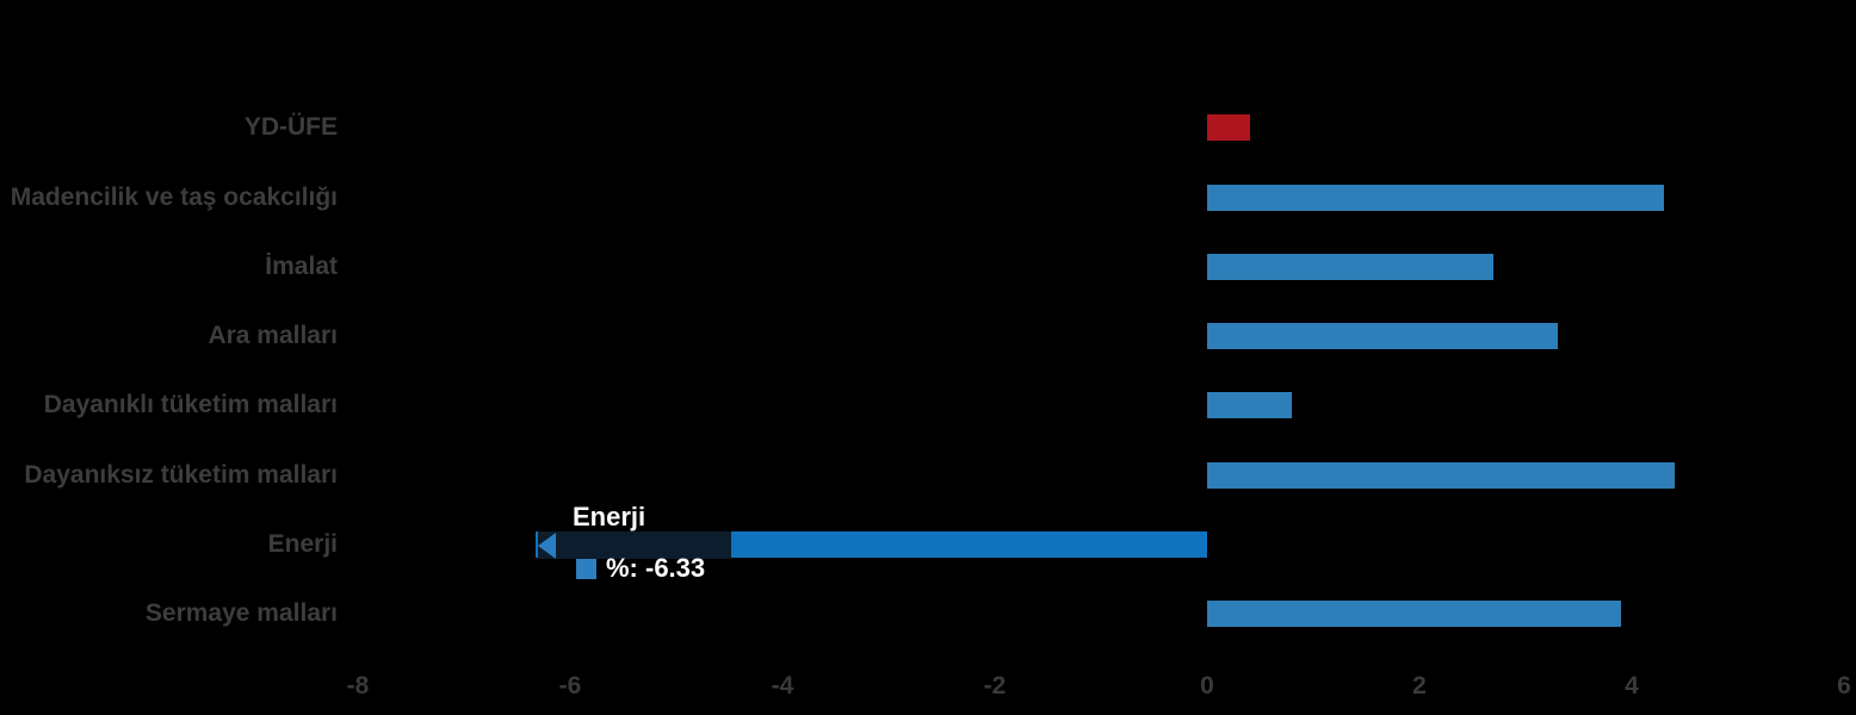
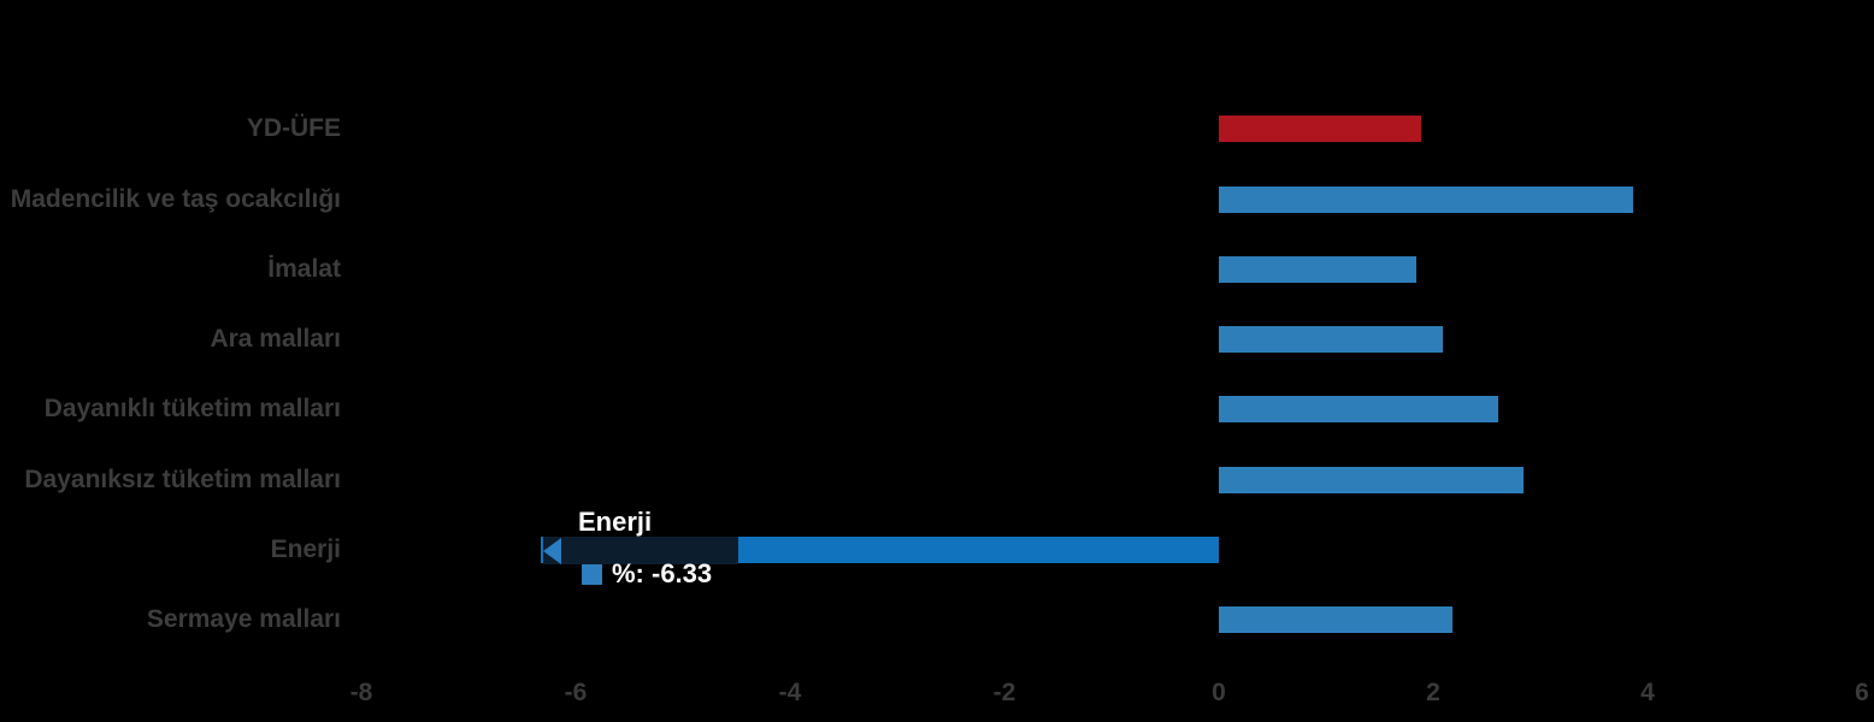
YD-ÜFE: 0.4 -> 1.9
Madencilik ve taş ocakcılığı: 4.3 -> 3.9
İmalat: 2.7 -> 1.8
Ara malları: 3.3 -> 2.1
Dayanıklı tüketim malları: 0.8 -> 2.6
Dayanıksız tüketim malları: 4.4 -> 2.8
Sermaye malları: 3.9 -> 2.2
